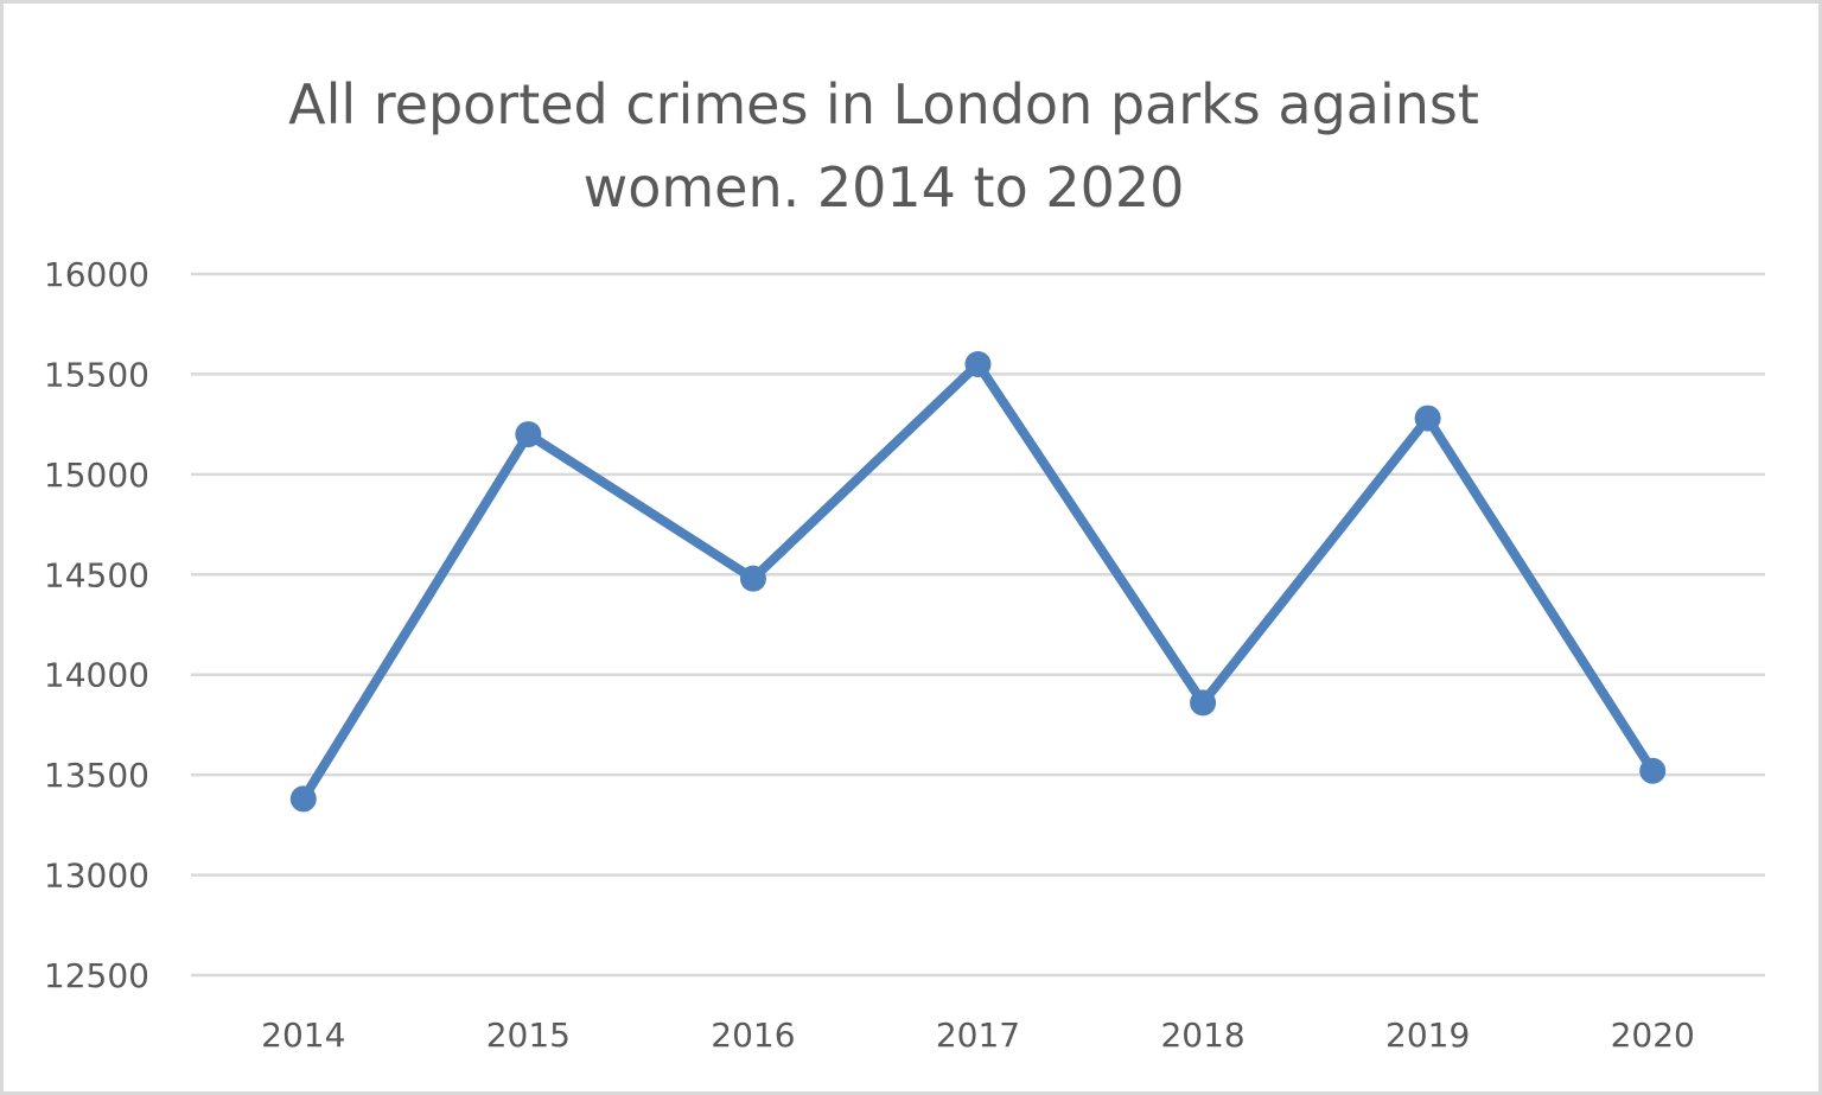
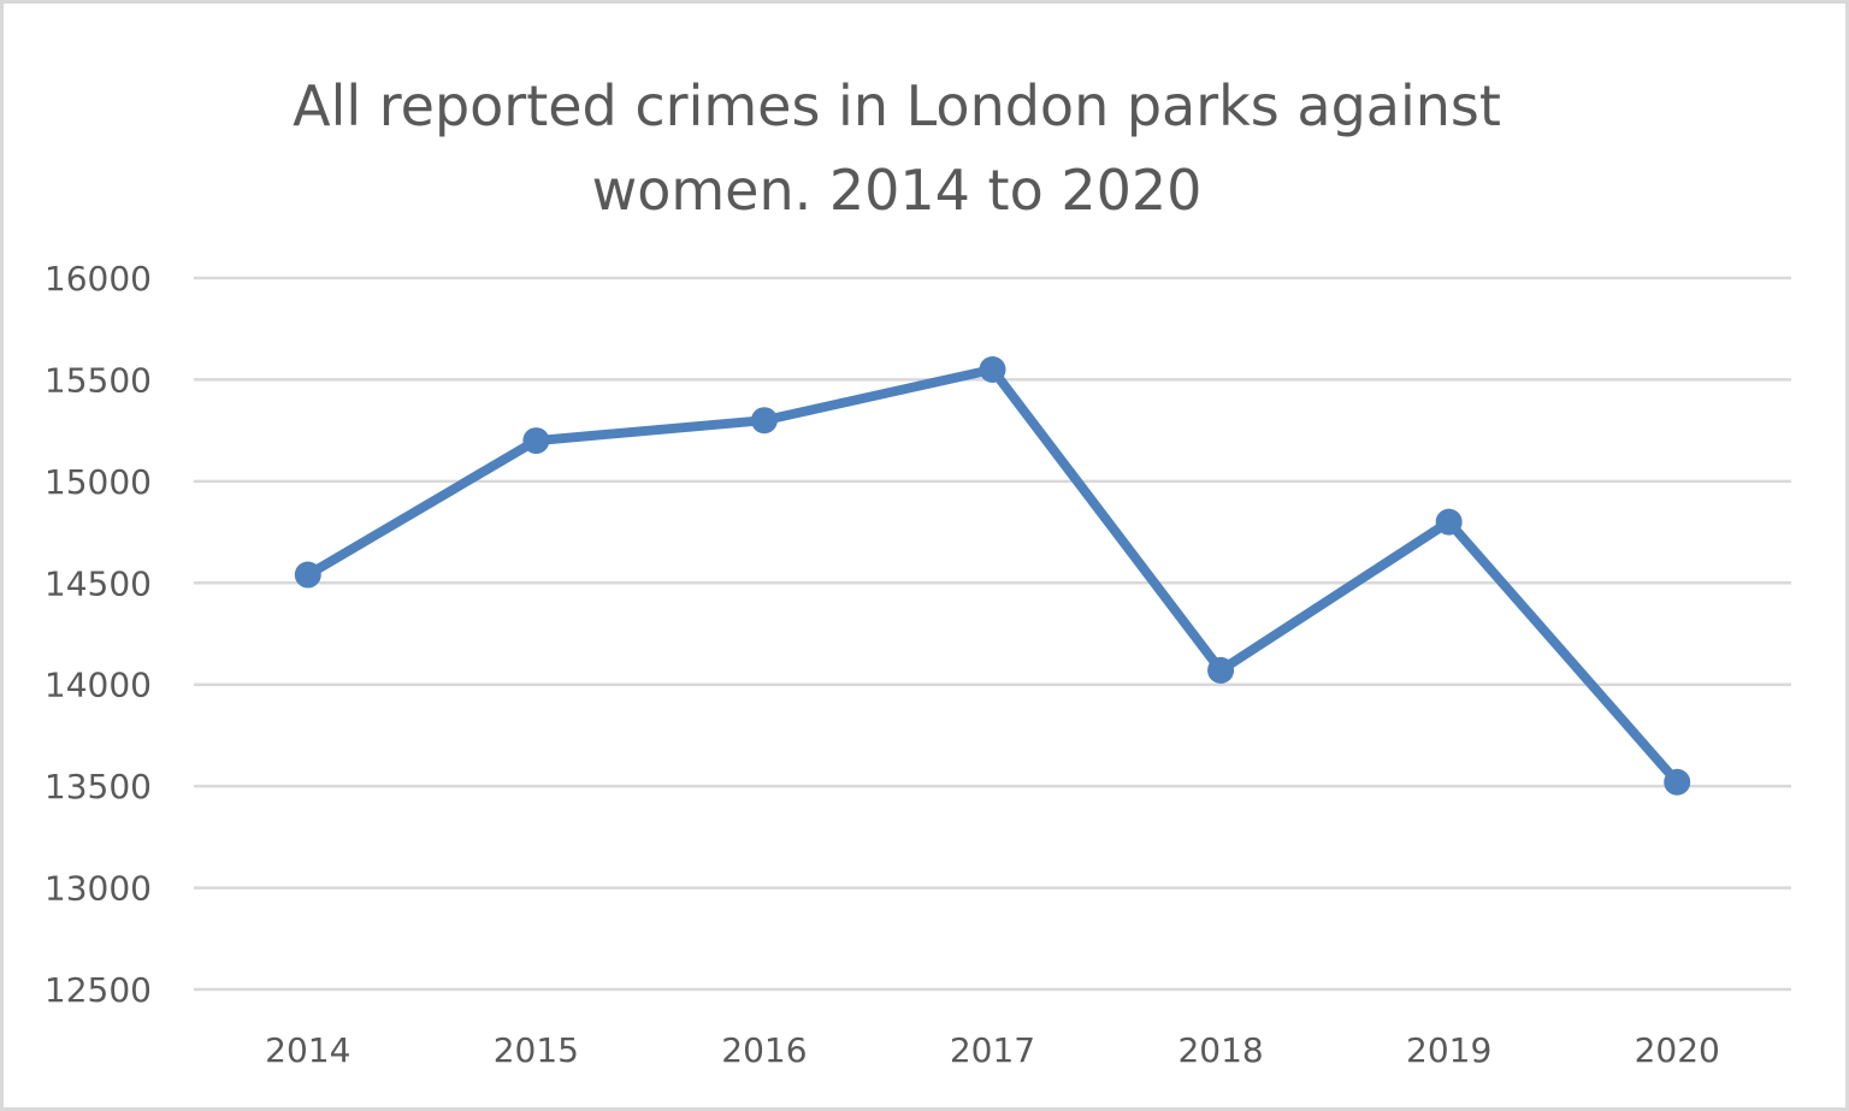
2014: 13380 -> 14540
2016: 14480 -> 15300
2018: 13860 -> 14070
2019: 15280 -> 14800
